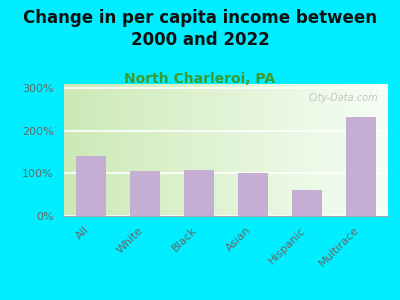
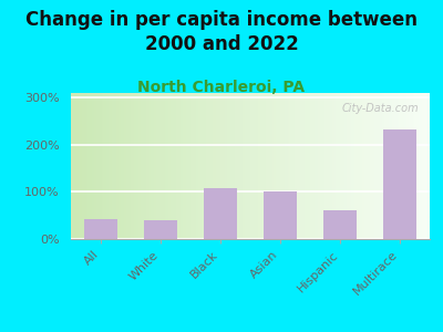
All: 140% -> 42%
White: 105% -> 40%
